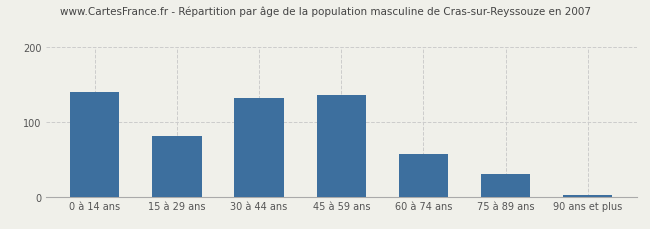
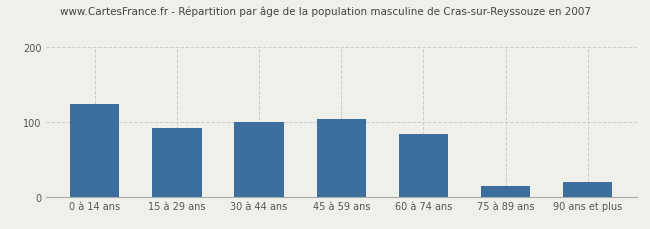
0 à 14 ans: 140 -> 124
15 à 29 ans: 82 -> 92
30 à 44 ans: 132 -> 100
45 à 59 ans: 136 -> 104
60 à 74 ans: 57 -> 84
75 à 89 ans: 30 -> 14
90 ans et plus: 2 -> 20
